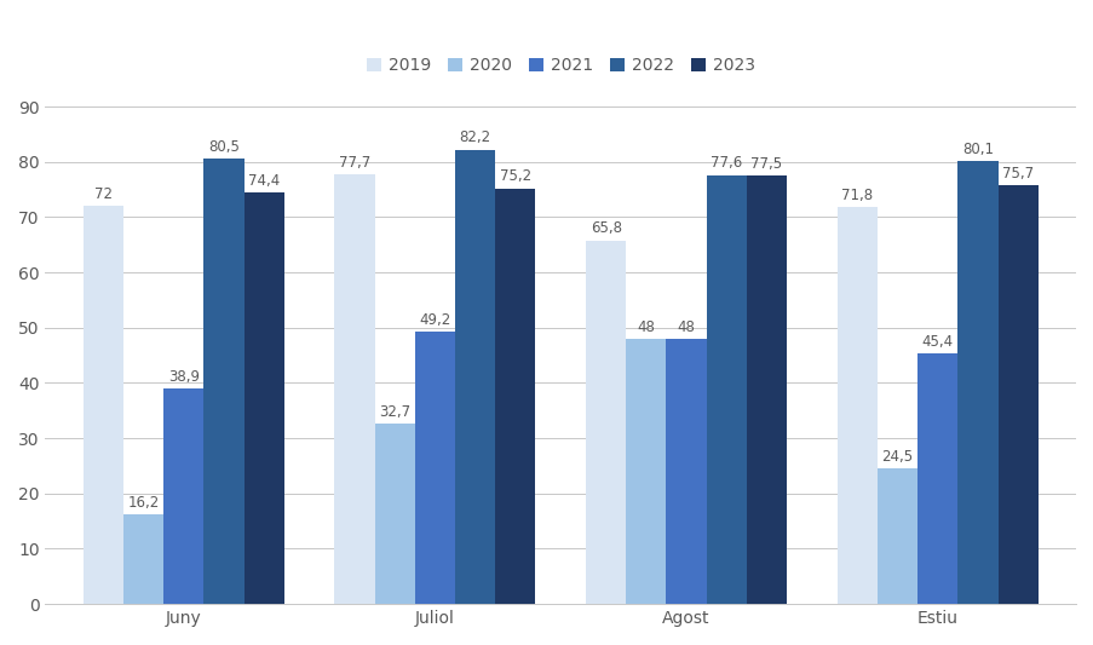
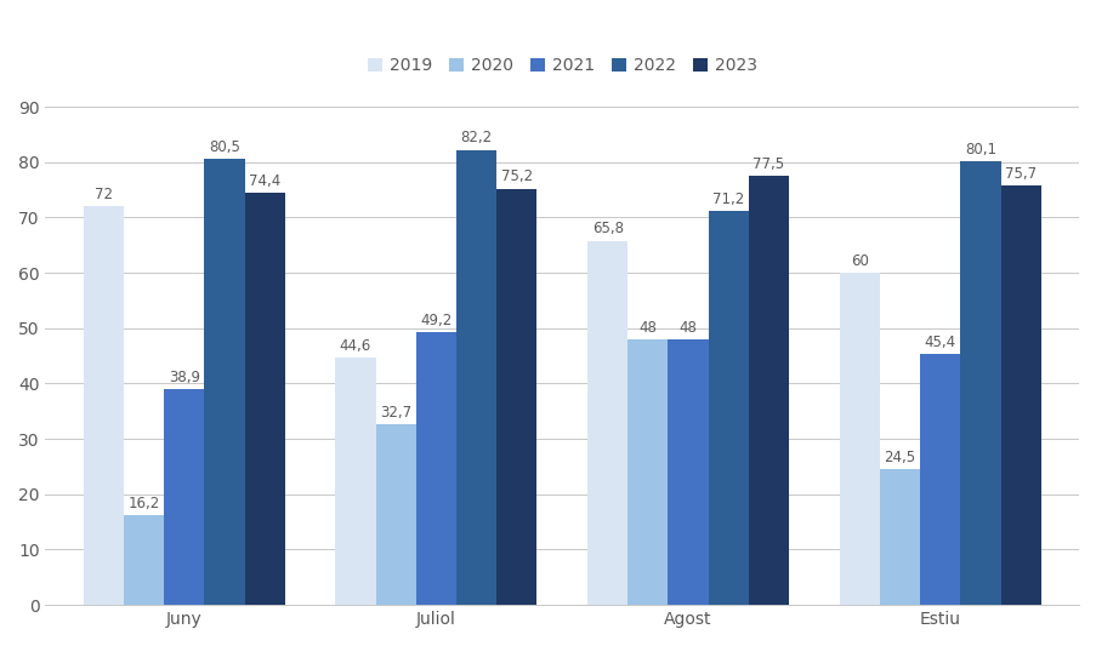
2019/Juliol: 77,7 -> 44,6
2022/Agost: 77,6 -> 71,2
2019/Estiu: 71,8 -> 60
